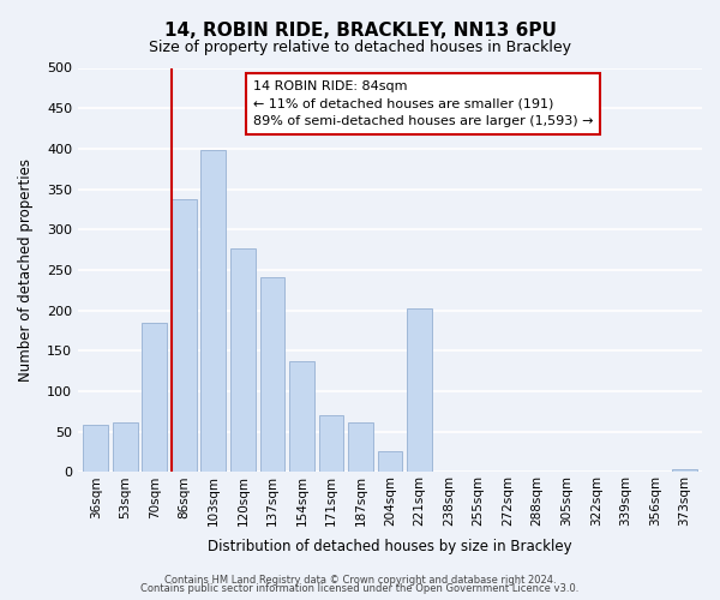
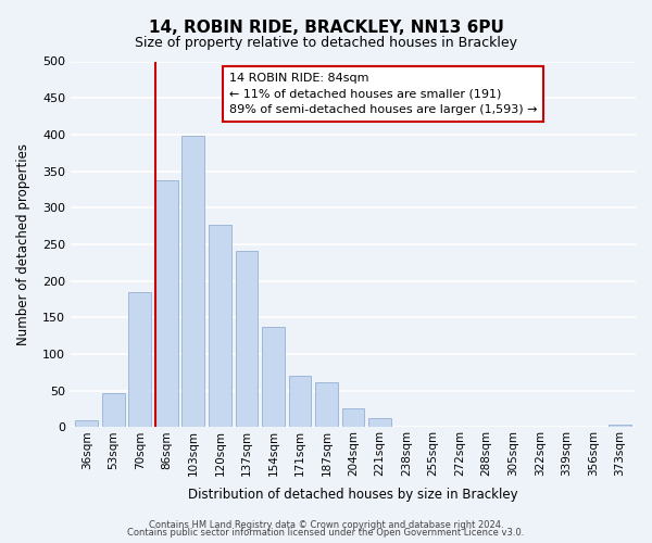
36sqm: 58 -> 10
53sqm: 62 -> 47
221sqm: 202 -> 12
